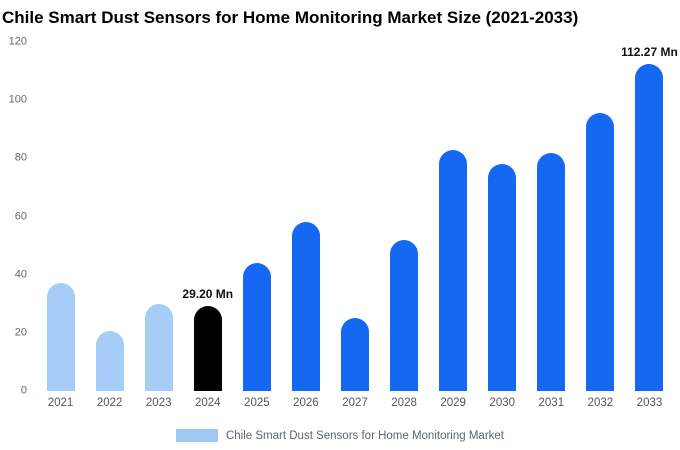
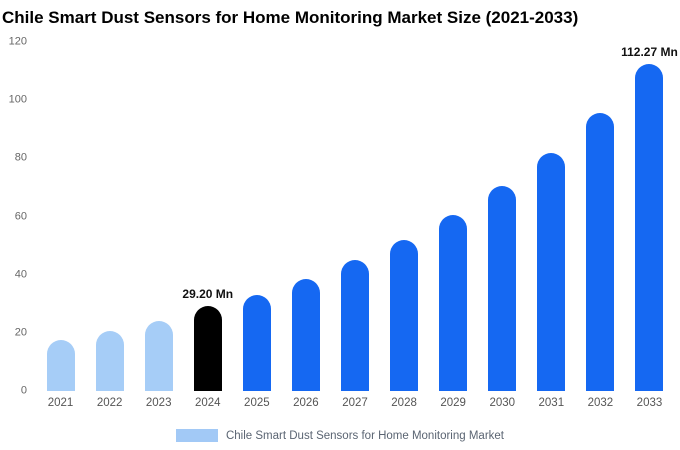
2021: 37 -> 18
2023: 30 -> 24
2025: 44 -> 33
2026: 58 -> 38
2027: 25 -> 45
2029: 83 -> 60
2030: 78 -> 70
